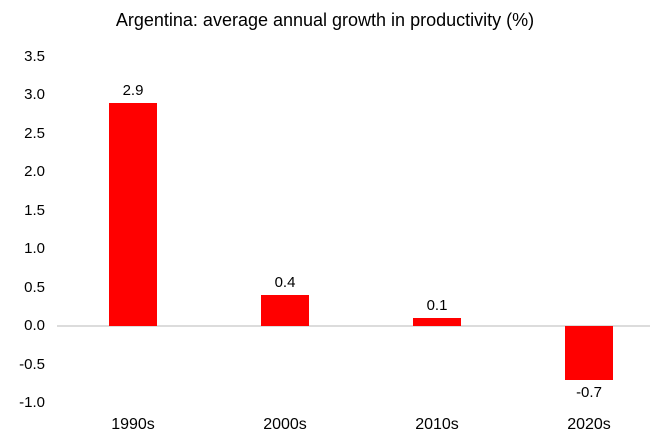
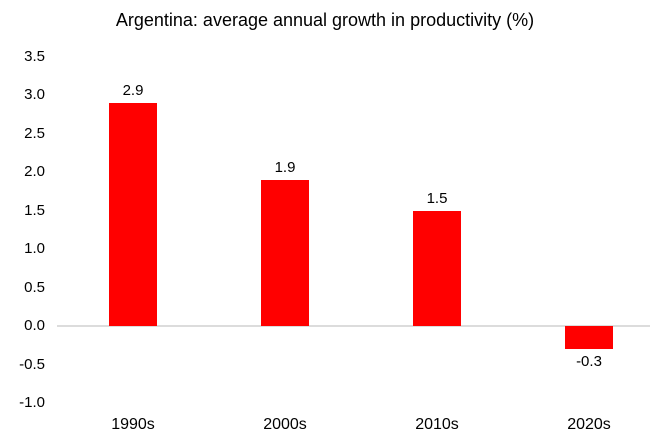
2000s: 0.4 -> 1.9
2010s: 0.1 -> 1.5
2020s: -0.7 -> -0.3
